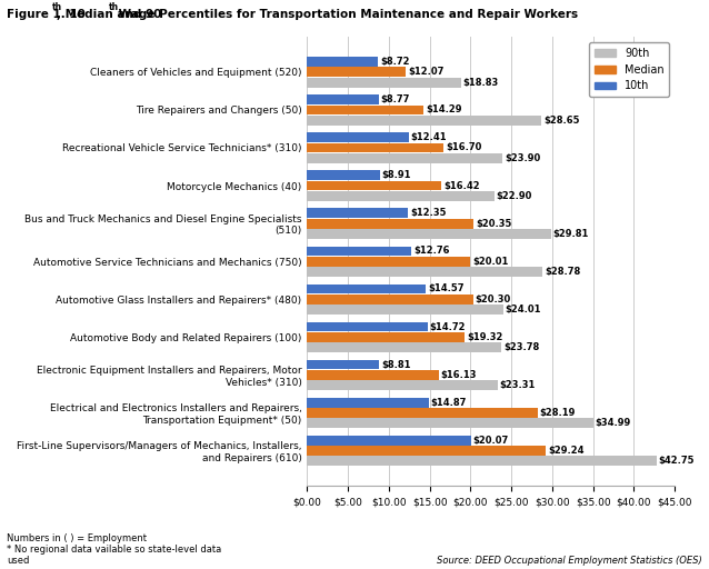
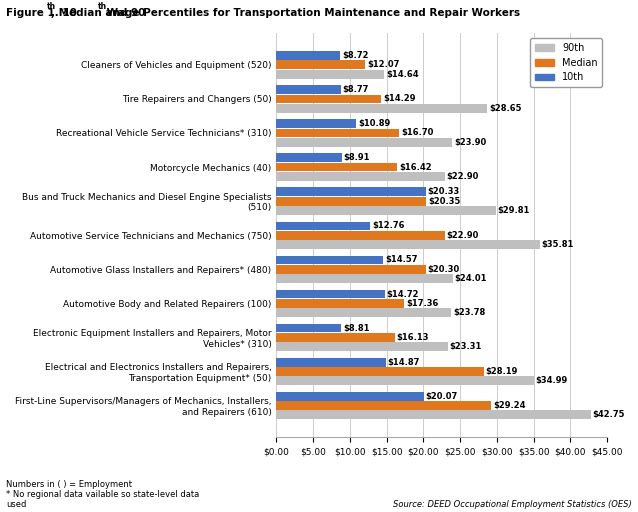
90th/Cleaners of Vehicles and Equipment (520): $18.83 -> $14.64
10th/Recreational Vehicle Service Technicians* (310): $12.41 -> $10.89
10th/Bus and Truck Mechanics and Diesel Engine Specialists (510): $12.35 -> $20.33
Median/Automotive Service Technicians and Mechanics (750): $20.01 -> $22.90
90th/Automotive Service Technicians and Mechanics (750): $28.78 -> $35.81
Median/Automotive Body and Related Repairers (100): $19.32 -> $17.36
